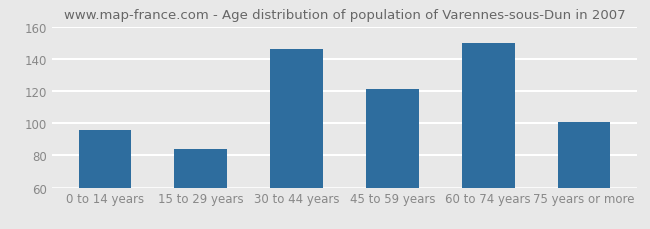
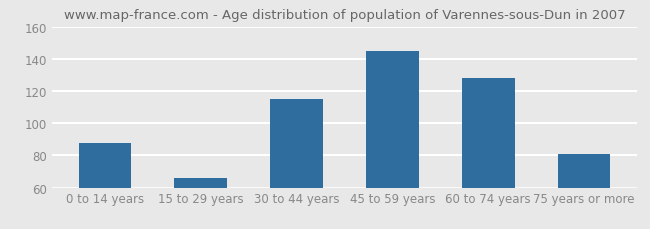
0 to 14 years: 96 -> 88
15 to 29 years: 84 -> 66
30 to 44 years: 146 -> 115
45 to 59 years: 121 -> 145
60 to 74 years: 150 -> 128
75 years or more: 101 -> 81
